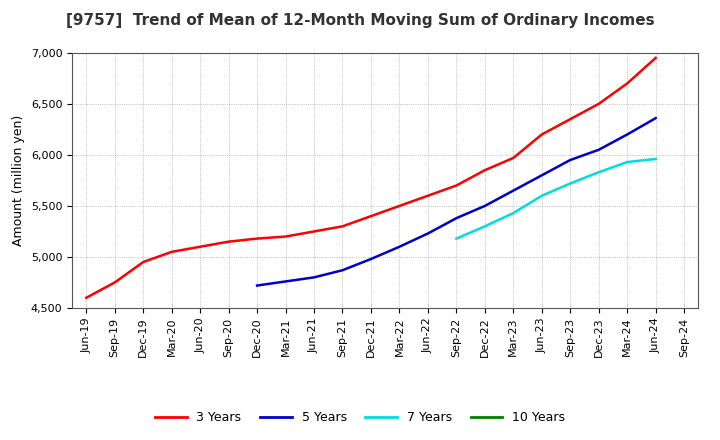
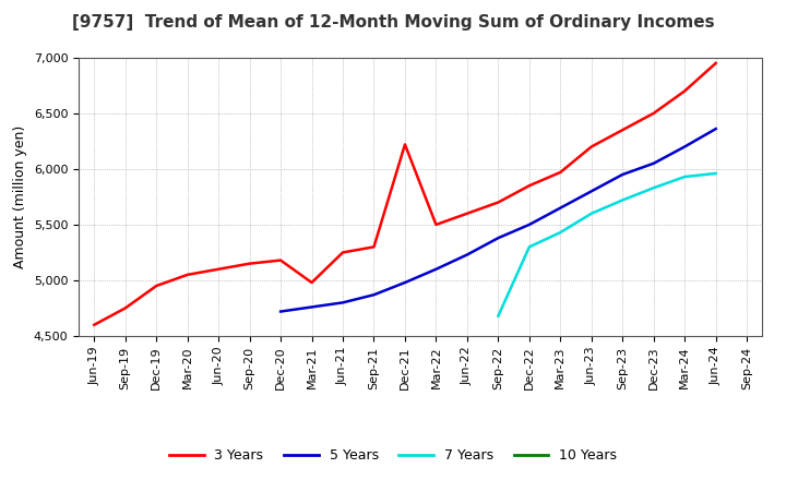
3 Years/Mar-21: 5,200 -> 4,980
3 Years/Dec-21: 5,400 -> 6,220
7 Years/Sep-22: 5,180 -> 4,680
